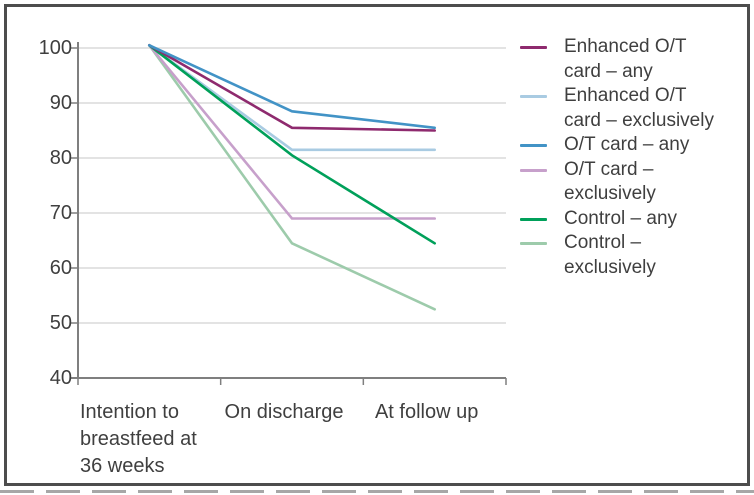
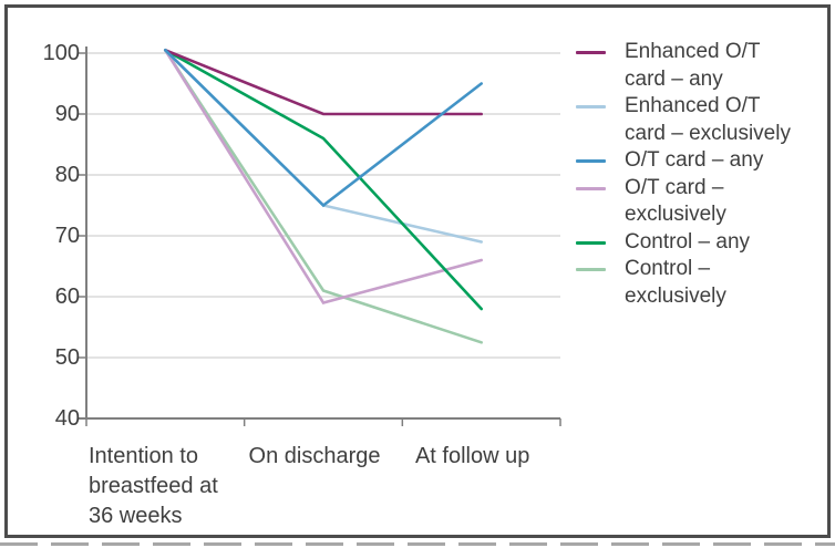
Enhanced O/T card – any/On discharge: 86 -> 90
Enhanced O/T card – exclusively/On discharge: 82 -> 75
O/T card – any/On discharge: 88 -> 75
O/T card – exclusively/On discharge: 69 -> 59
Control – any/On discharge: 80 -> 86
Control – exclusively/On discharge: 64 -> 61
Enhanced O/T card – any/At follow up: 85 -> 90
Enhanced O/T card – exclusively/At follow up: 82 -> 69
O/T card – any/At follow up: 86 -> 95
O/T card – exclusively/At follow up: 69 -> 66
Control – any/At follow up: 64 -> 58
